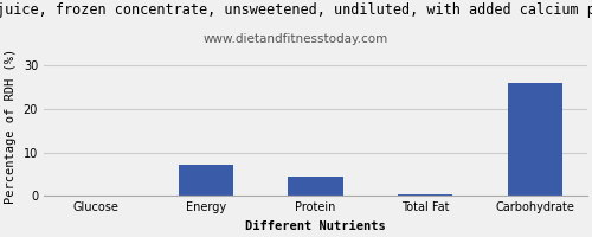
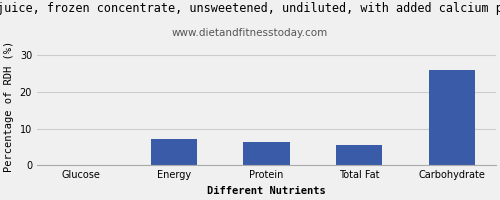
Protein: 4.5 -> 6.5
Total Fat: 0.3 -> 5.5
